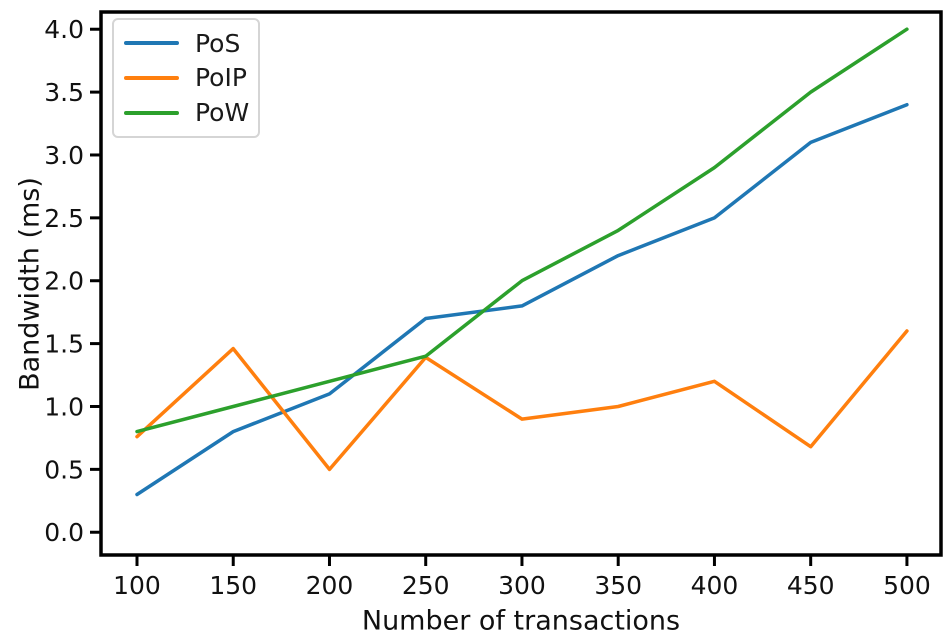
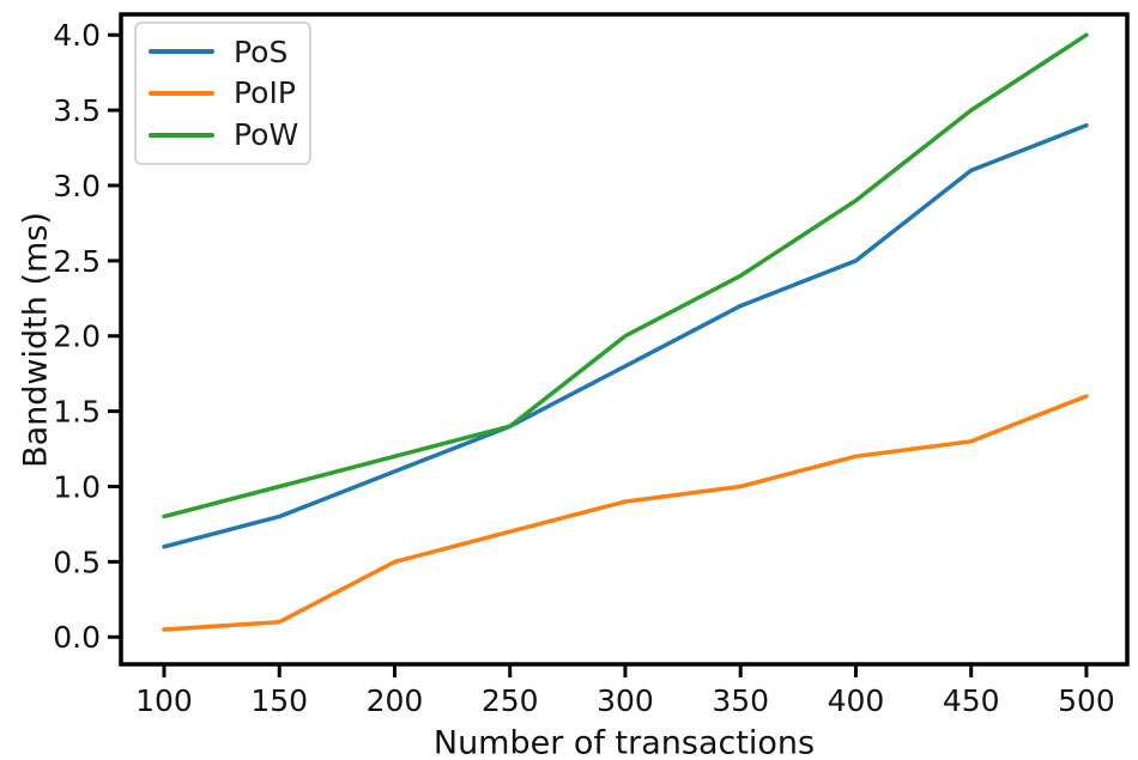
PoS/100: 0.3 -> 0.6
PoIP/100: 0.76 -> 0.05
PoIP/150: 1.46 -> 0.10
PoS/250: 1.7 -> 1.4
PoIP/250: 1.39 -> 0.70
PoIP/450: 0.68 -> 1.30
